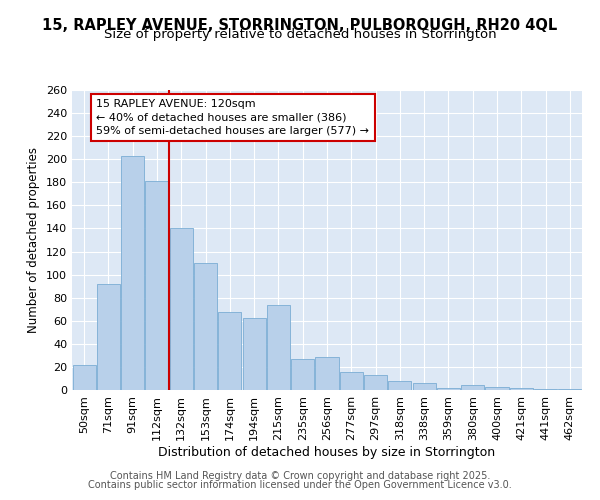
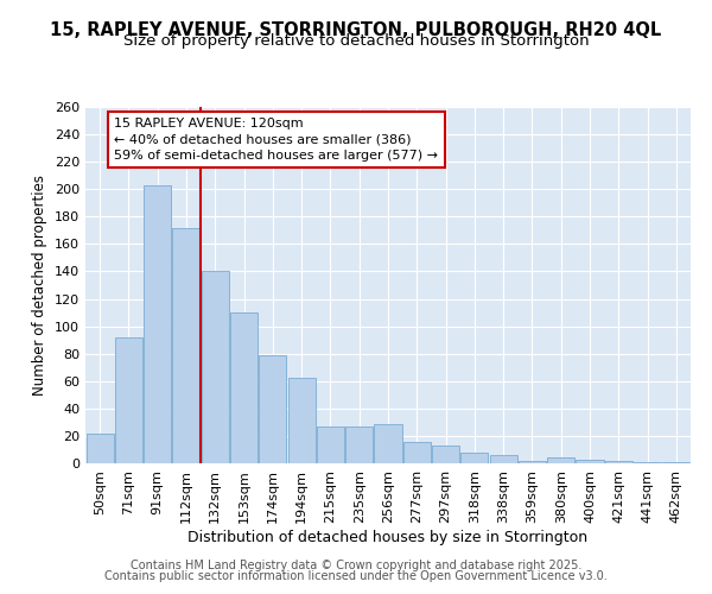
112sqm: 181 -> 172
174sqm: 68 -> 79
215sqm: 74 -> 27
